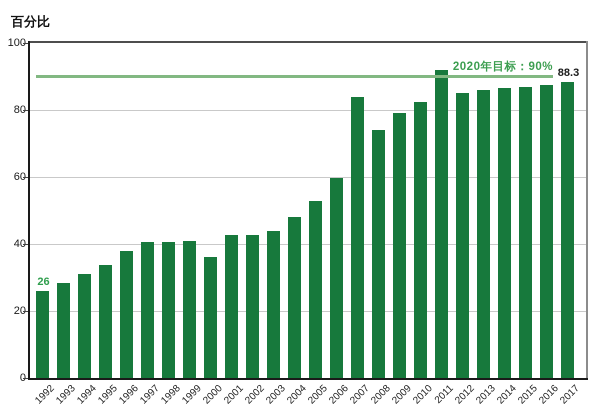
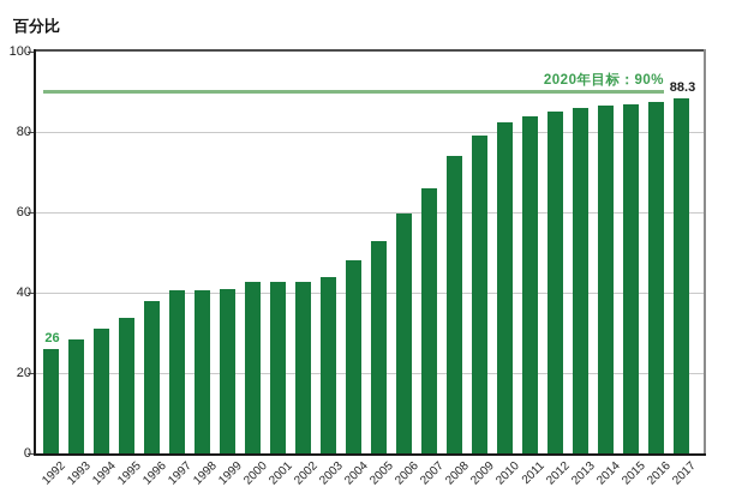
2000: 36 -> 43
2007: 84 -> 66
2011: 92 -> 84
